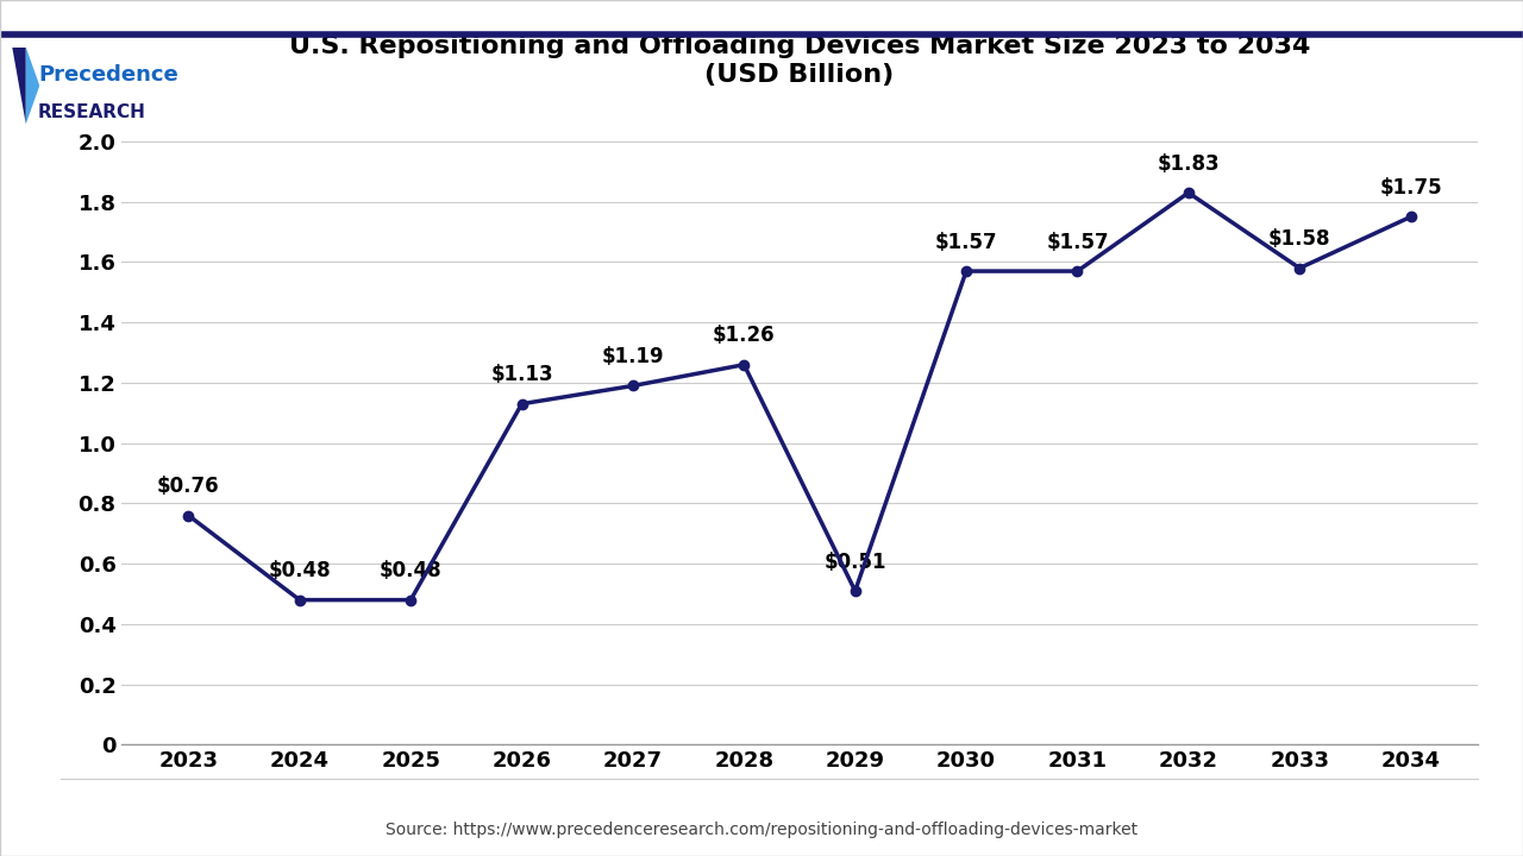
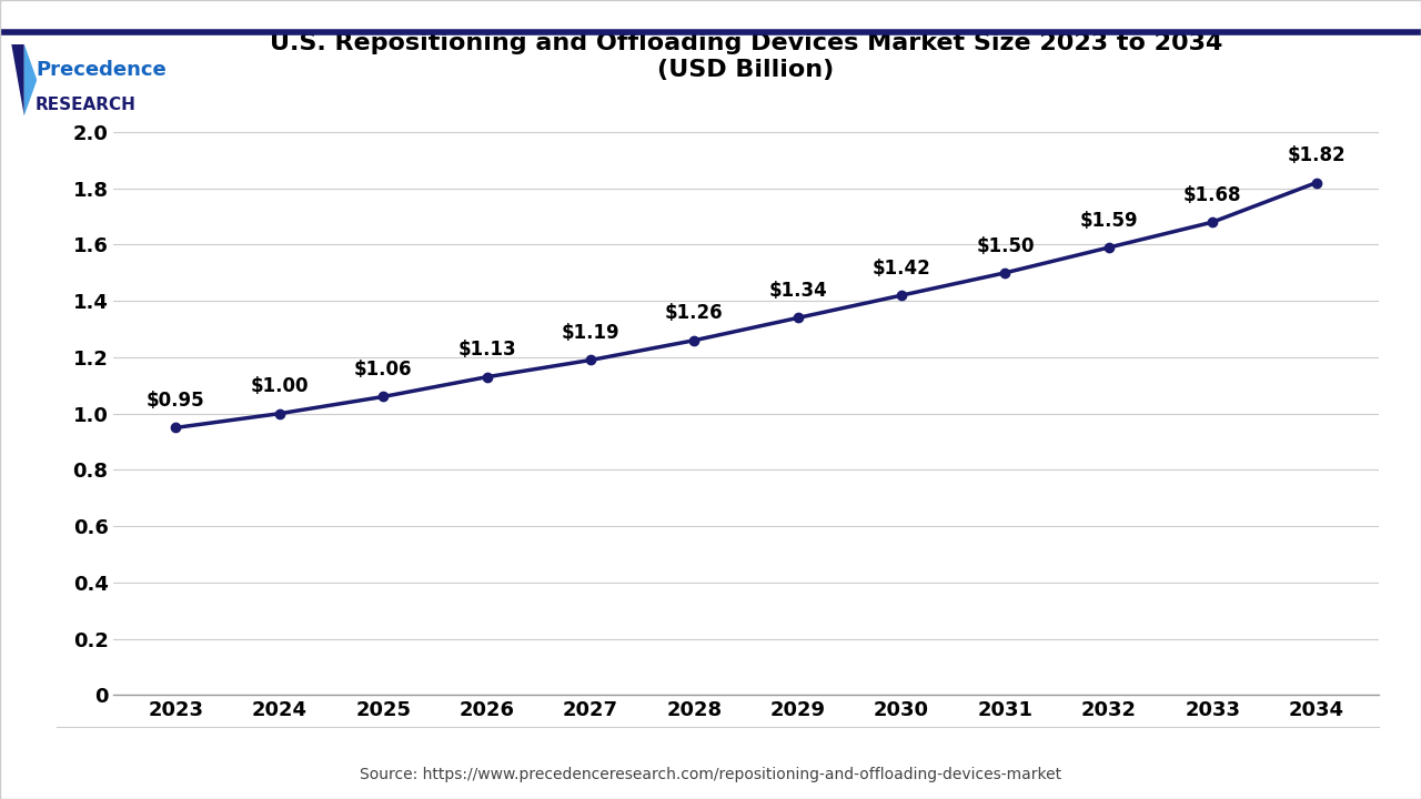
2023: $0.76 -> $0.95
2024: $0.48 -> $1.00
2025: $0.48 -> $1.06
2029: $0.51 -> $1.34
2030: $1.57 -> $1.42
2031: $1.57 -> $1.50
2032: $1.83 -> $1.59
2033: $1.58 -> $1.68
2034: $1.75 -> $1.82
